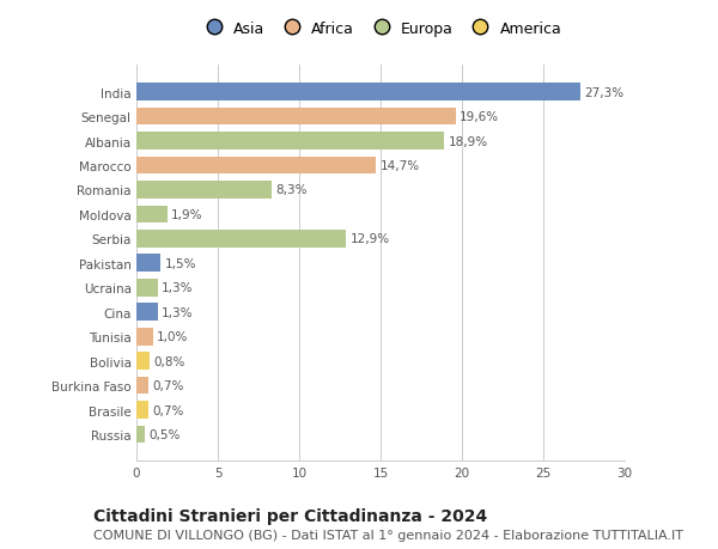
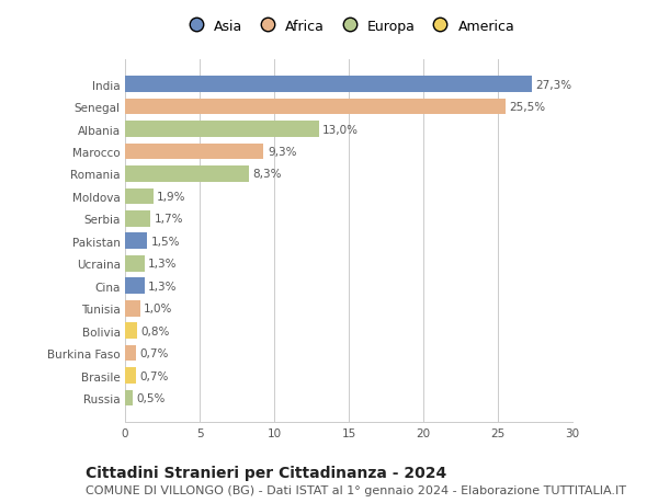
Senegal: 19,6% -> 25,5%
Albania: 18,9% -> 13,0%
Marocco: 14,7% -> 9,3%
Serbia: 12,9% -> 1,7%
